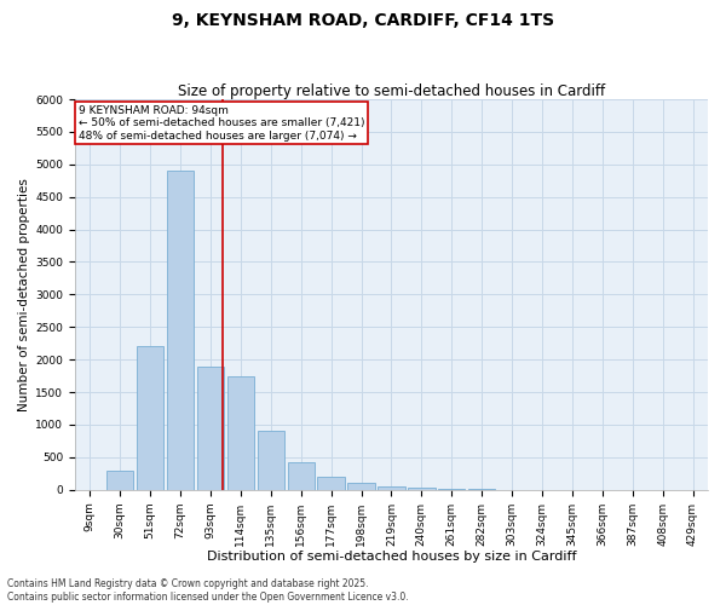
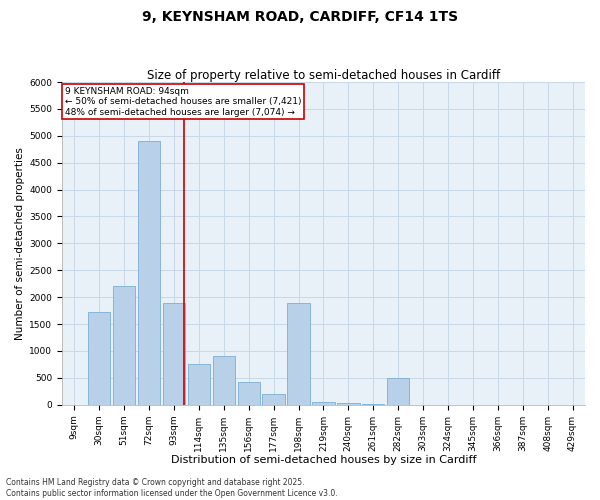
30sqm: 300 -> 1720
114sqm: 1750 -> 760
198sqm: 100 -> 1900
282sqm: 0 -> 500
